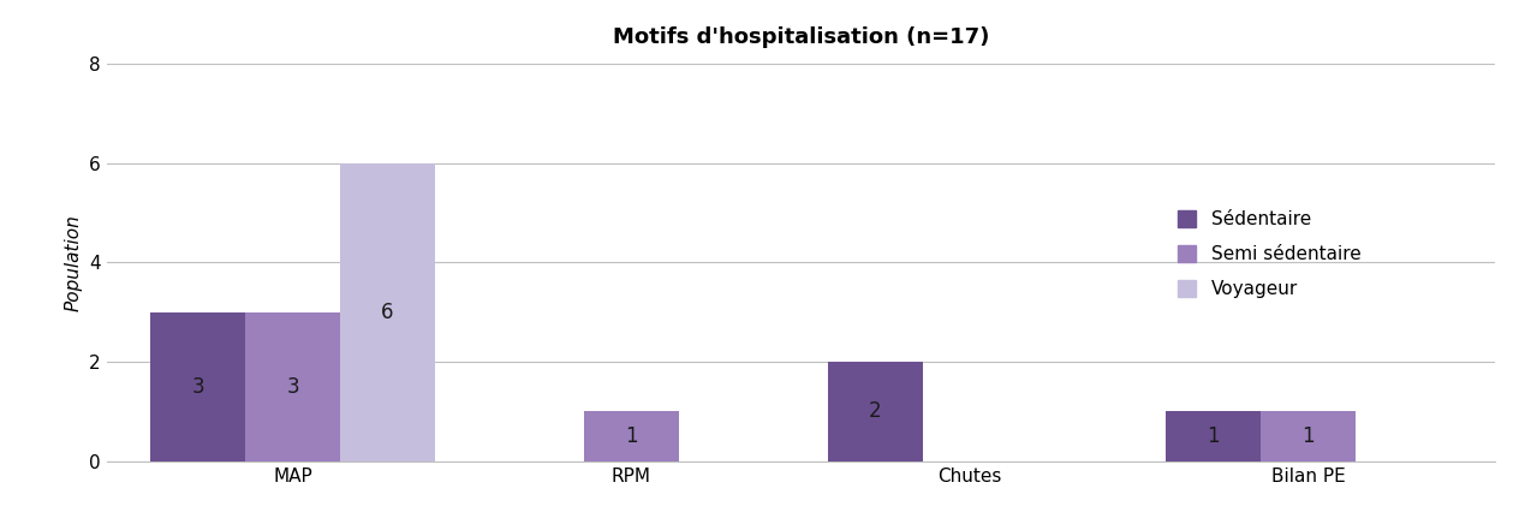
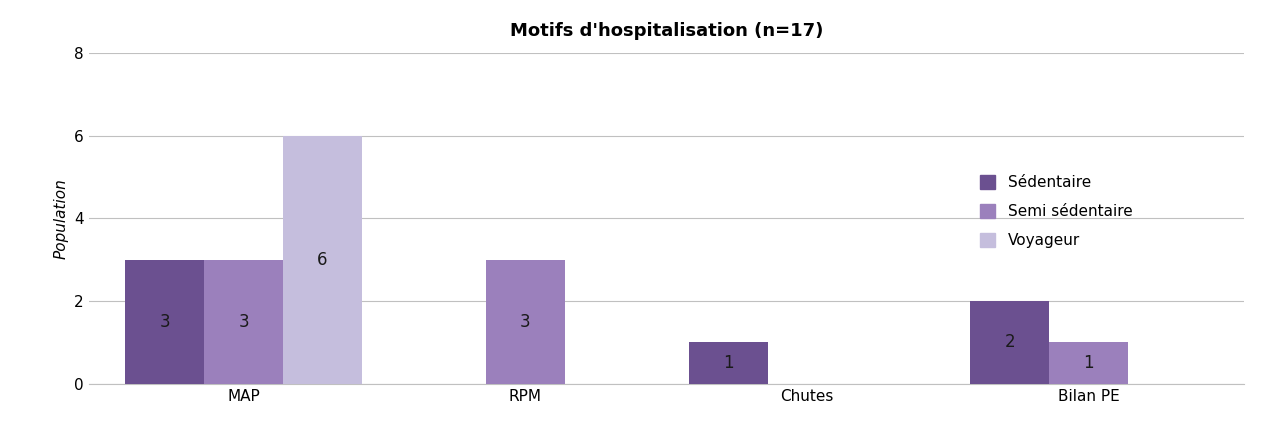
Semi sédentaire/RPM: 1 -> 3
Sédentaire/Chutes: 2 -> 1
Sédentaire/Bilan PE: 1 -> 2
